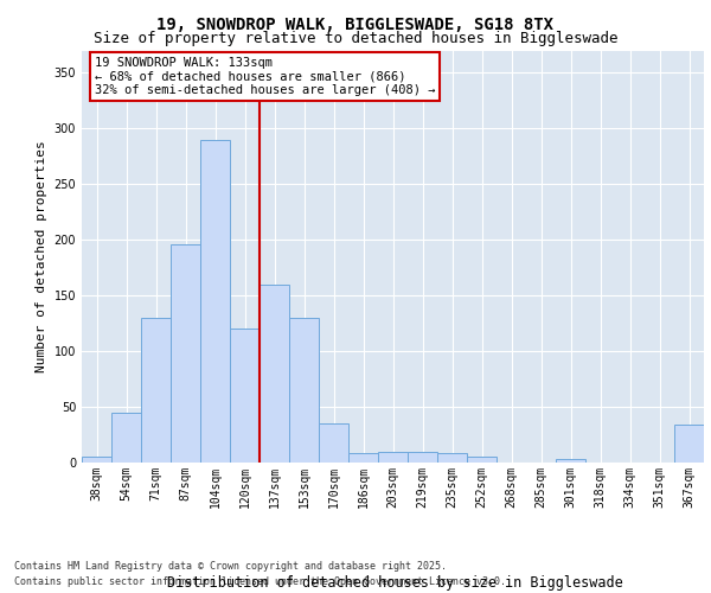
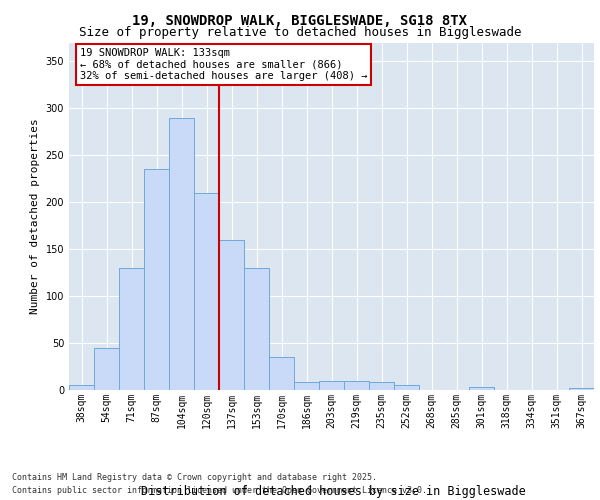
87sqm: 196 -> 235
120sqm: 120 -> 210
367sqm: 34 -> 2
